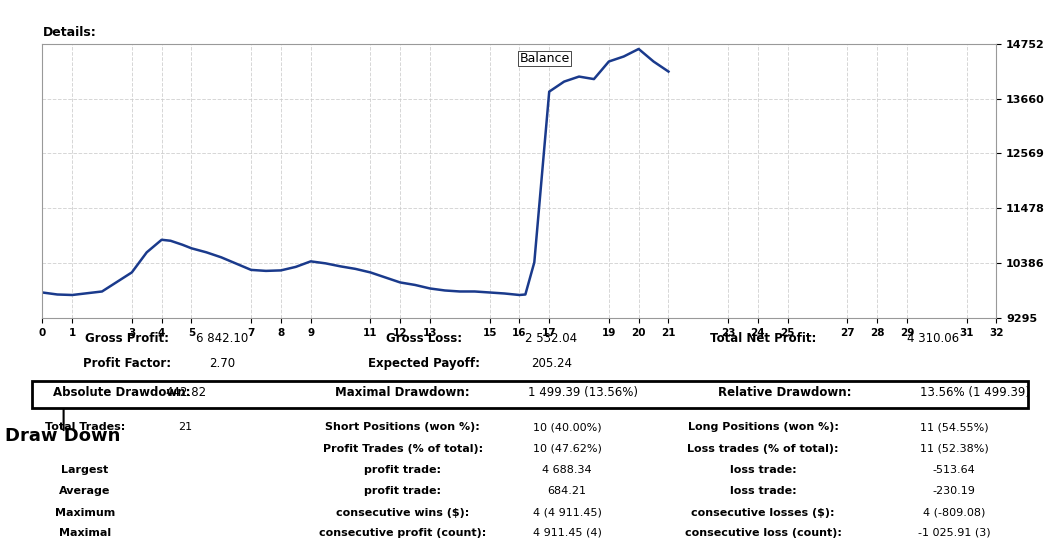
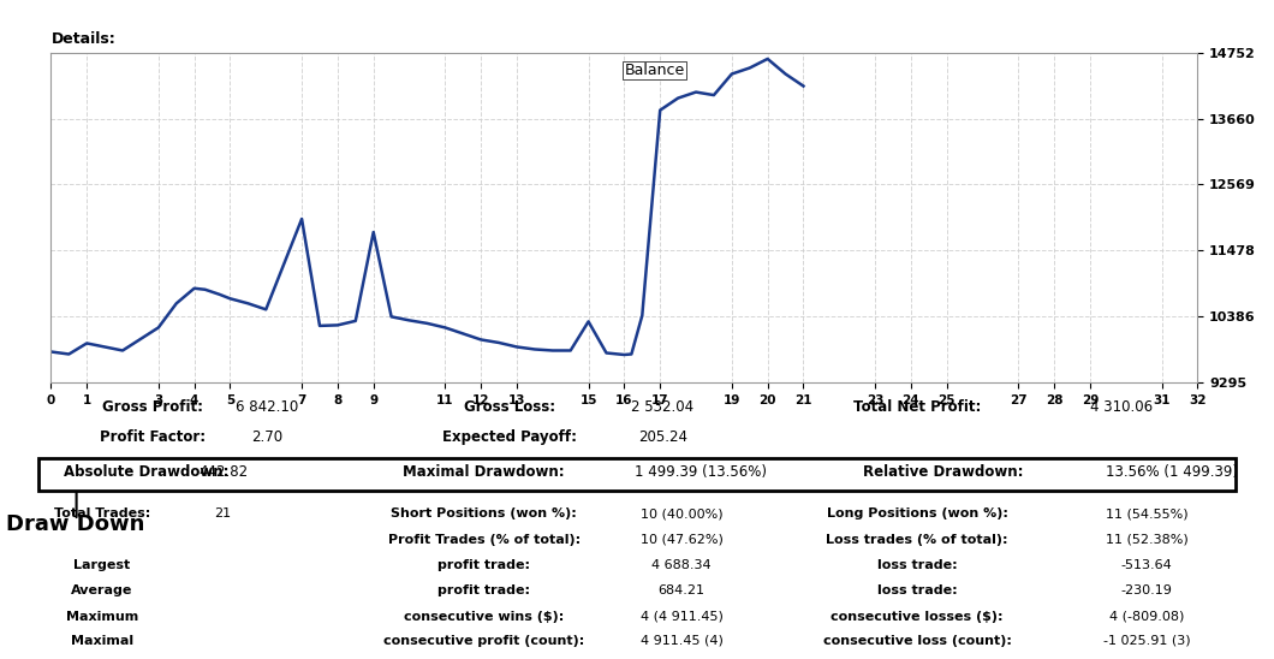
1: 9750 -> 9940
7: 10250 -> 12000
9: 10420 -> 11780
15: 9800 -> 10300
